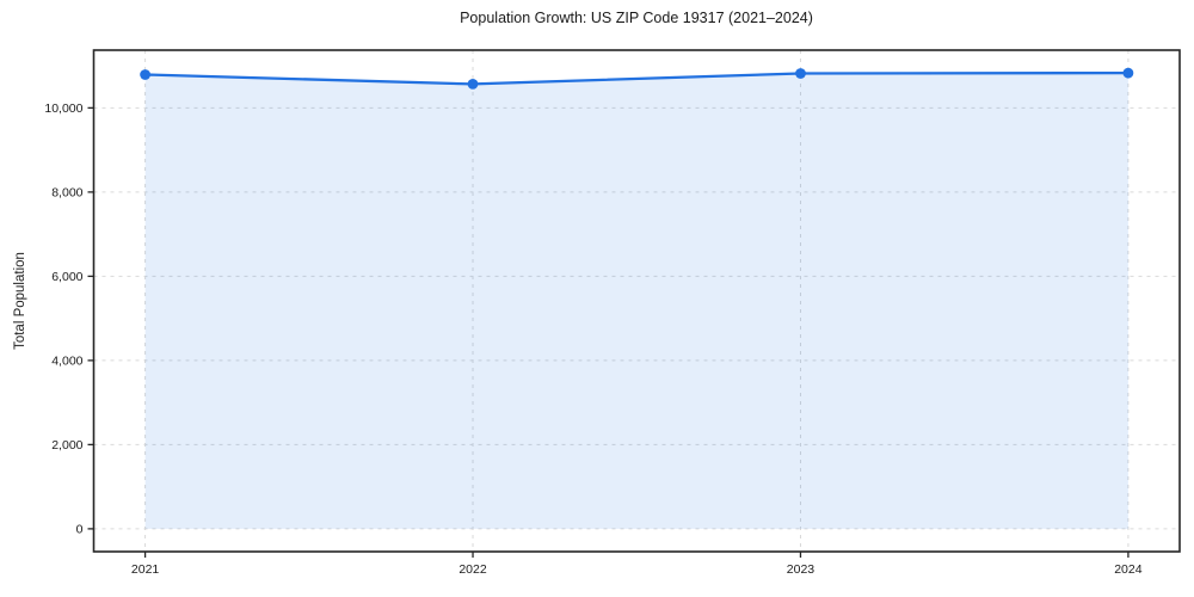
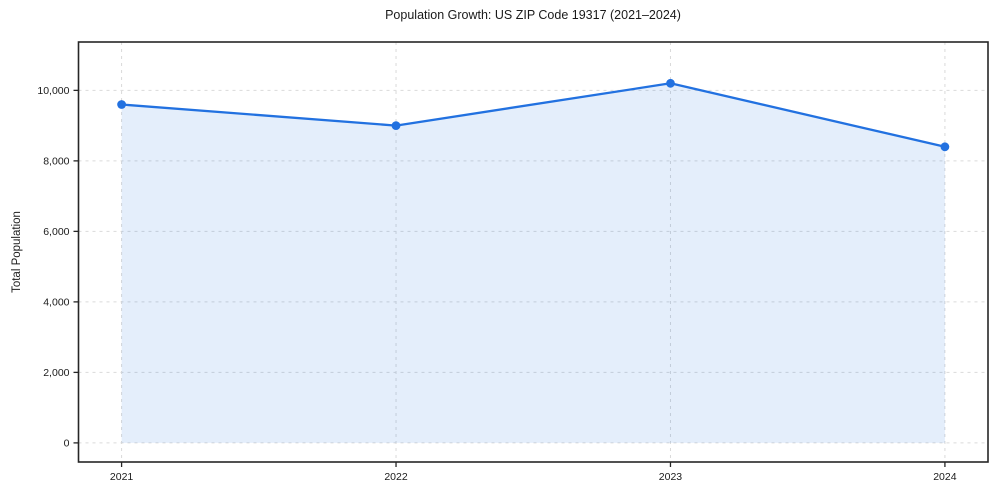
2021: 10800 -> 9600
2022: 10600 -> 9000
2023: 10800 -> 10200
2024: 10800 -> 8400
